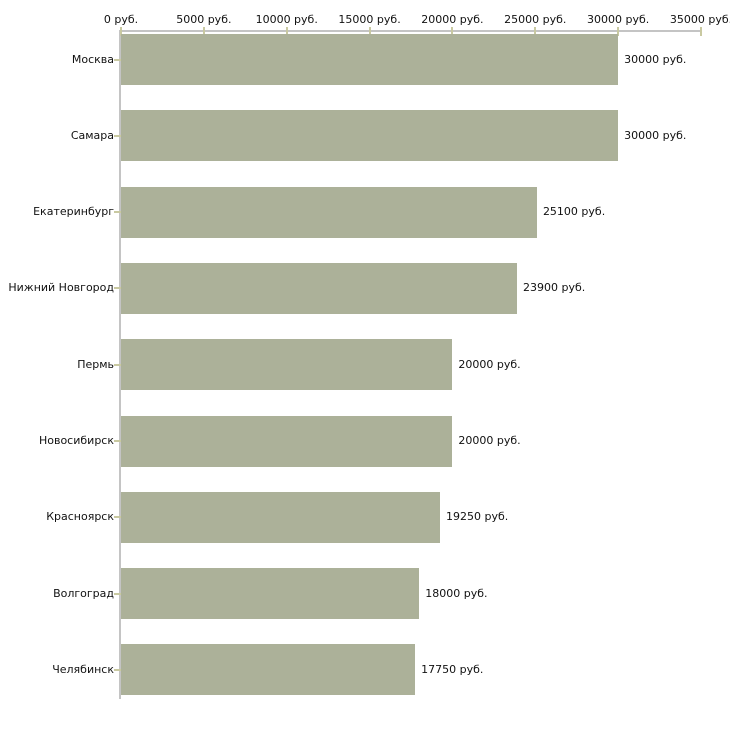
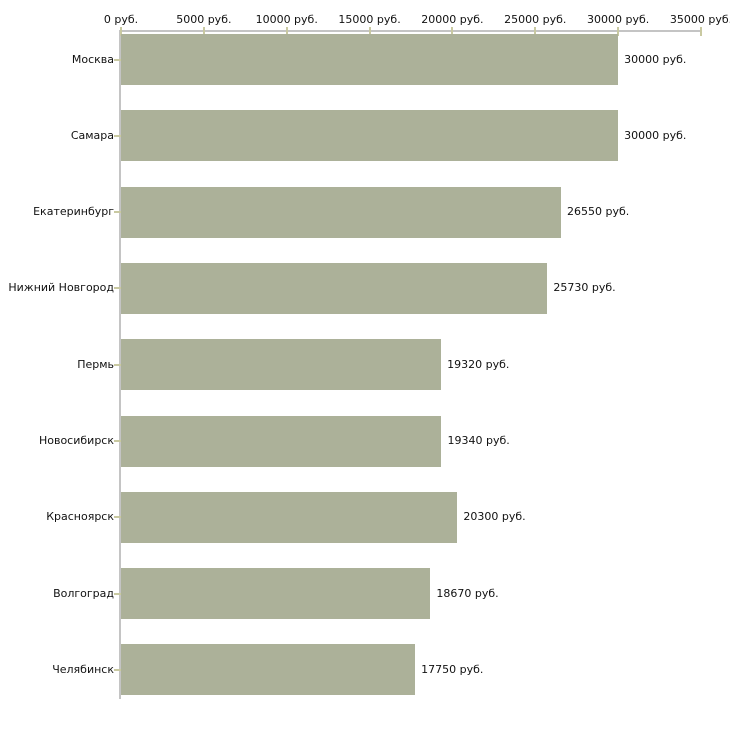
Екатеринбург: 25100 -> 26550
Нижний Новгород: 23900 -> 25730
Пермь: 20000 -> 19320
Новосибирск: 20000 -> 19340
Красноярск: 19250 -> 20300
Волгоград: 18000 -> 18670
